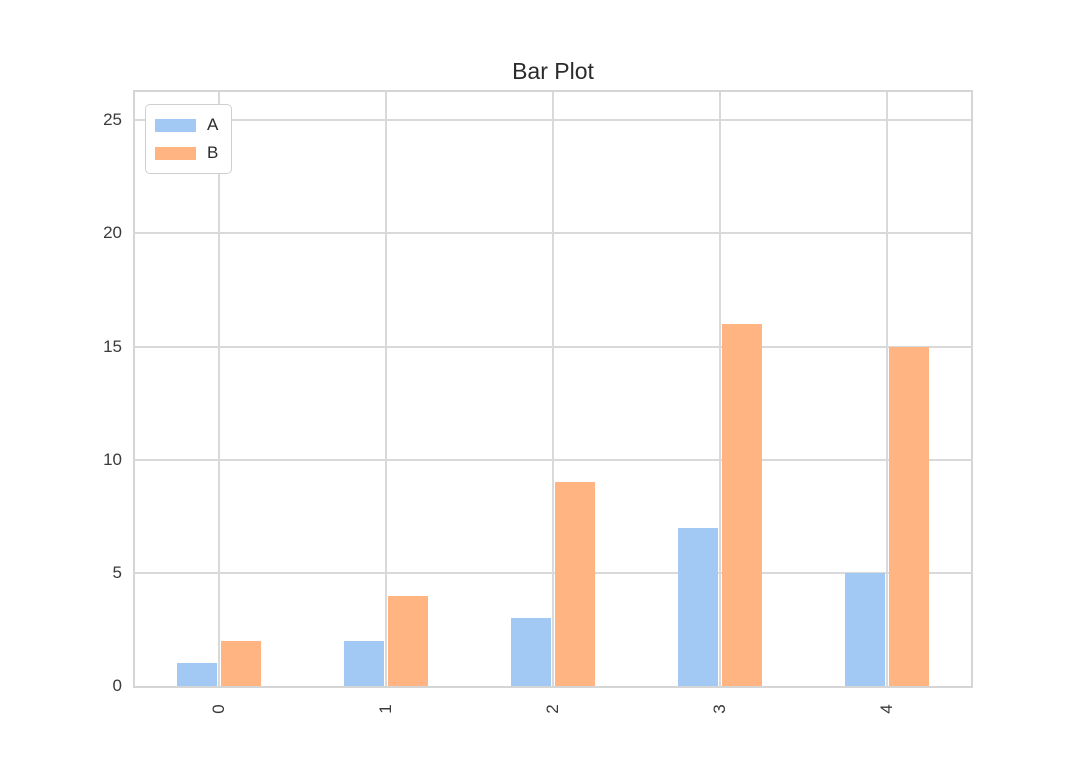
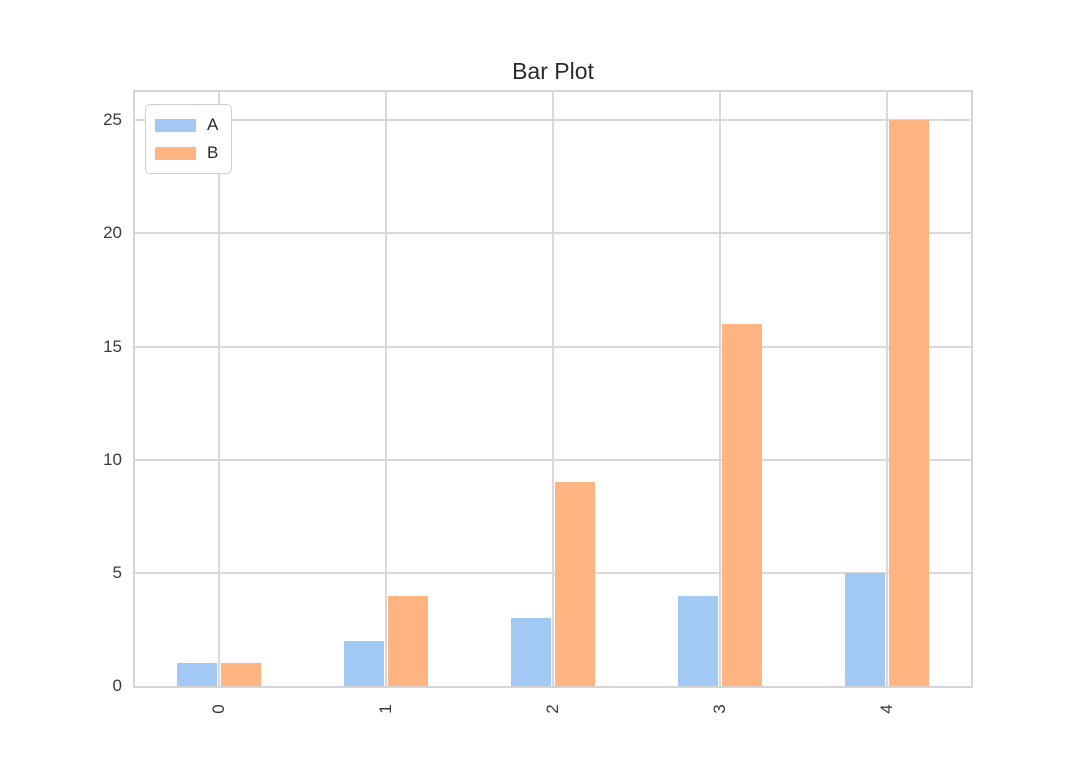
B/0: 2 -> 1
A/3: 7 -> 4
B/4: 15 -> 25
